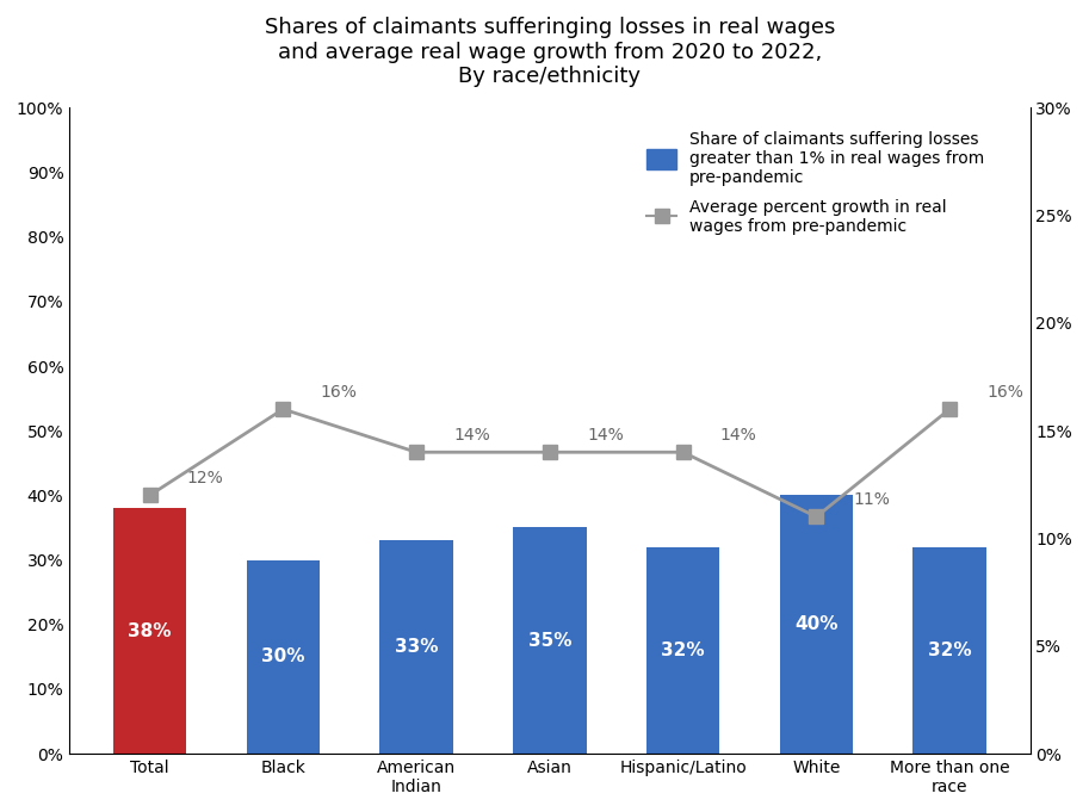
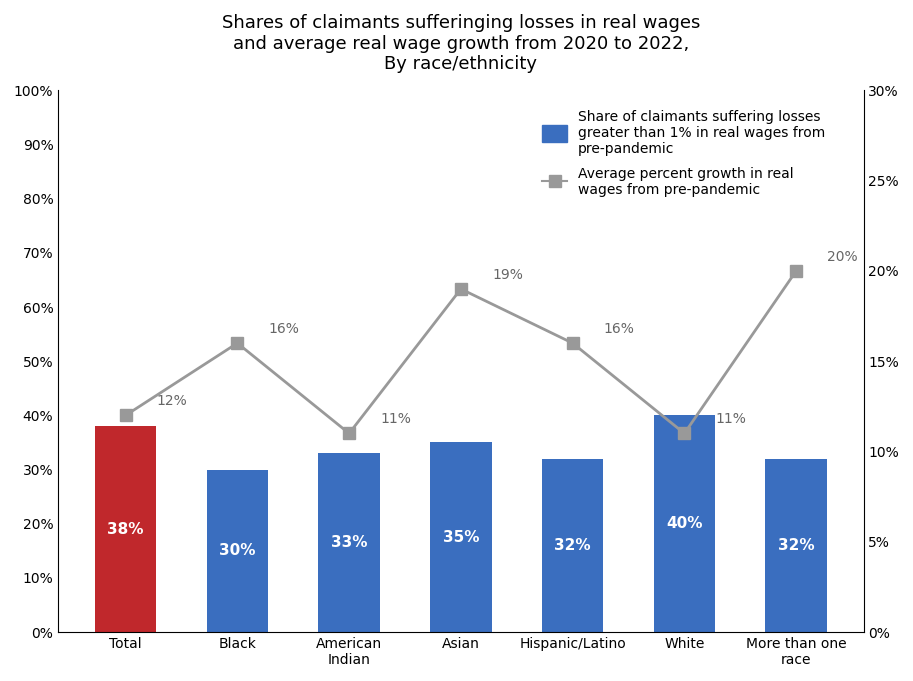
Average percent growth in real wages from pre-pandemic/American Indian: 14% -> 11%
Average percent growth in real wages from pre-pandemic/Asian: 14% -> 19%
Average percent growth in real wages from pre-pandemic/Hispanic/Latino: 14% -> 16%
Average percent growth in real wages from pre-pandemic/More than one race: 16% -> 20%
